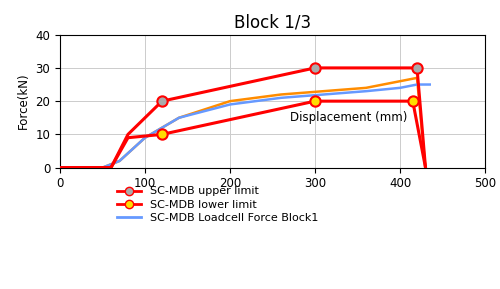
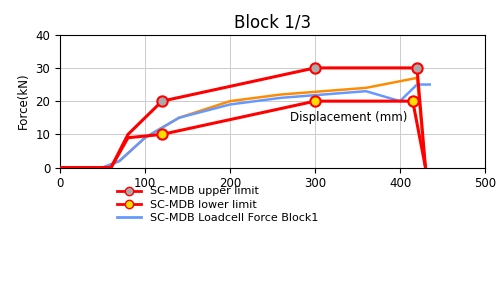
SC-MDB Loadcell Force Block1/400: 24 -> 20
